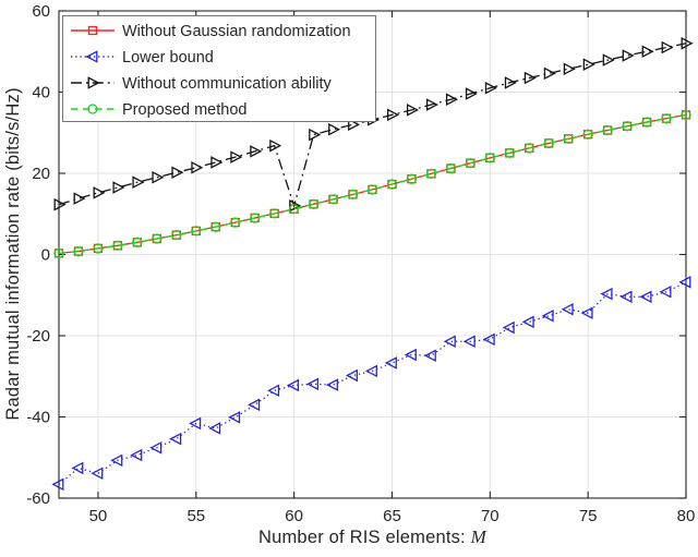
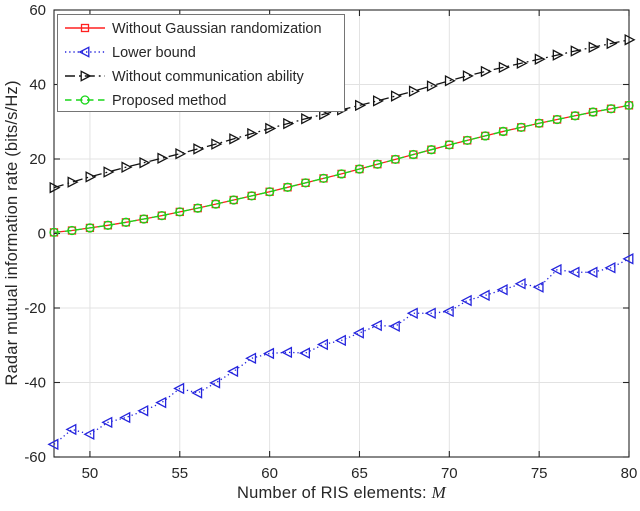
Without communication ability/60: 12 -> 28
